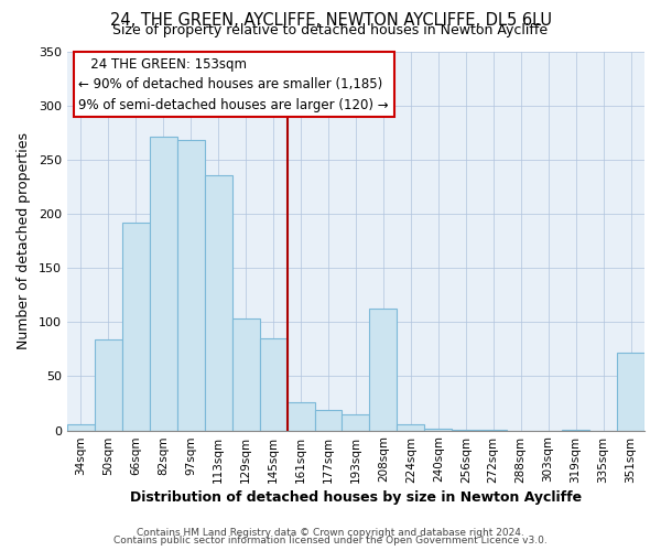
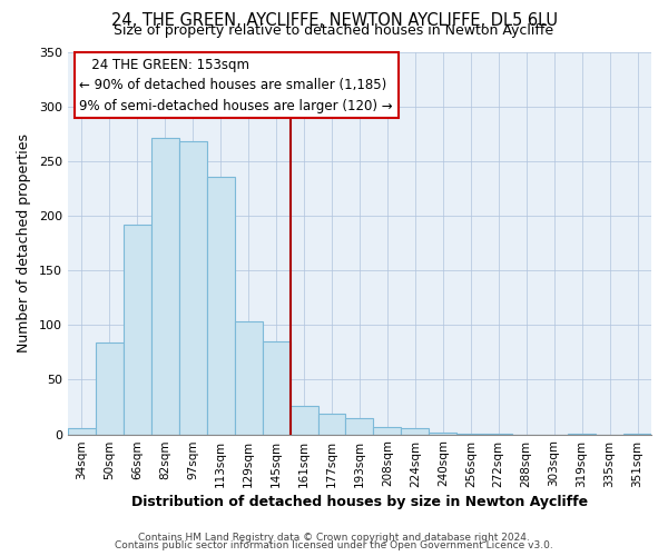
208sqm: 112 -> 7
351sqm: 72 -> 1
